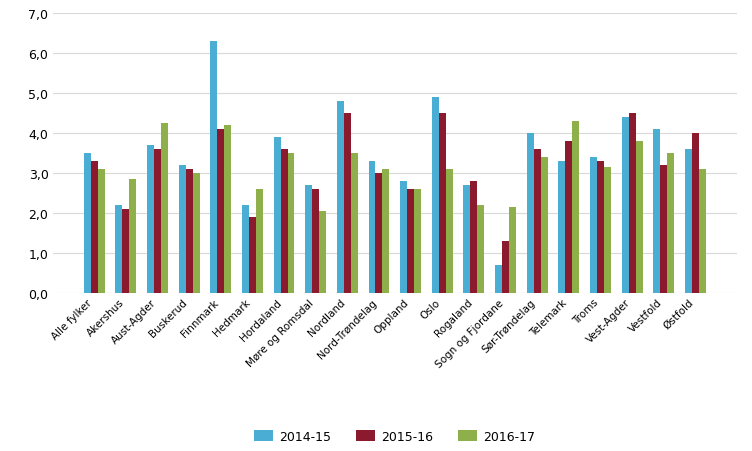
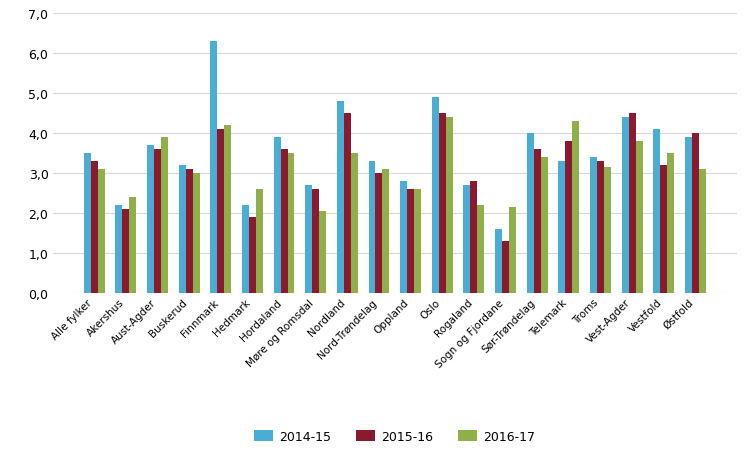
2016-17/Akershus: 2,85 -> 2,40
2016-17/Aust-Agder: 4,25 -> 3,90
2016-17/Oslo: 3,10 -> 4,40
2014-15/Sogn og Fjordane: 0,7 -> 1,6
2014-15/Østfold: 3,6 -> 3,9
